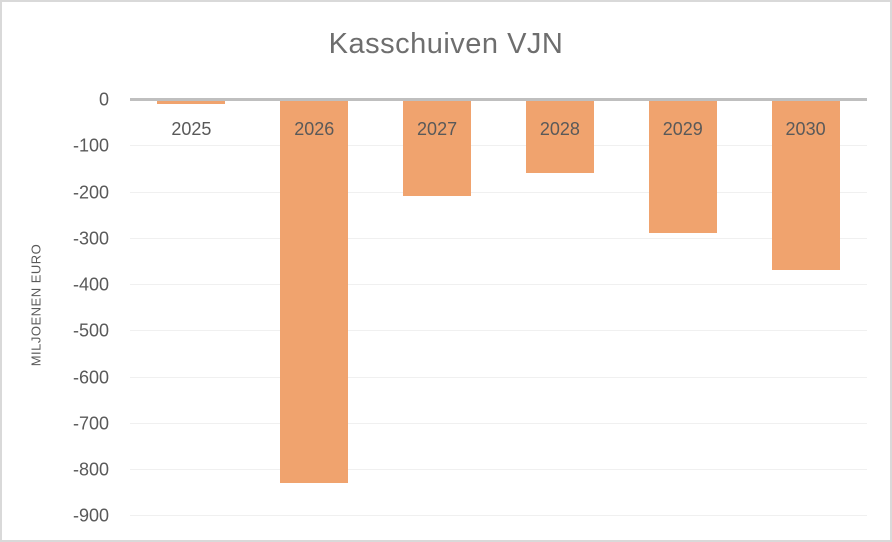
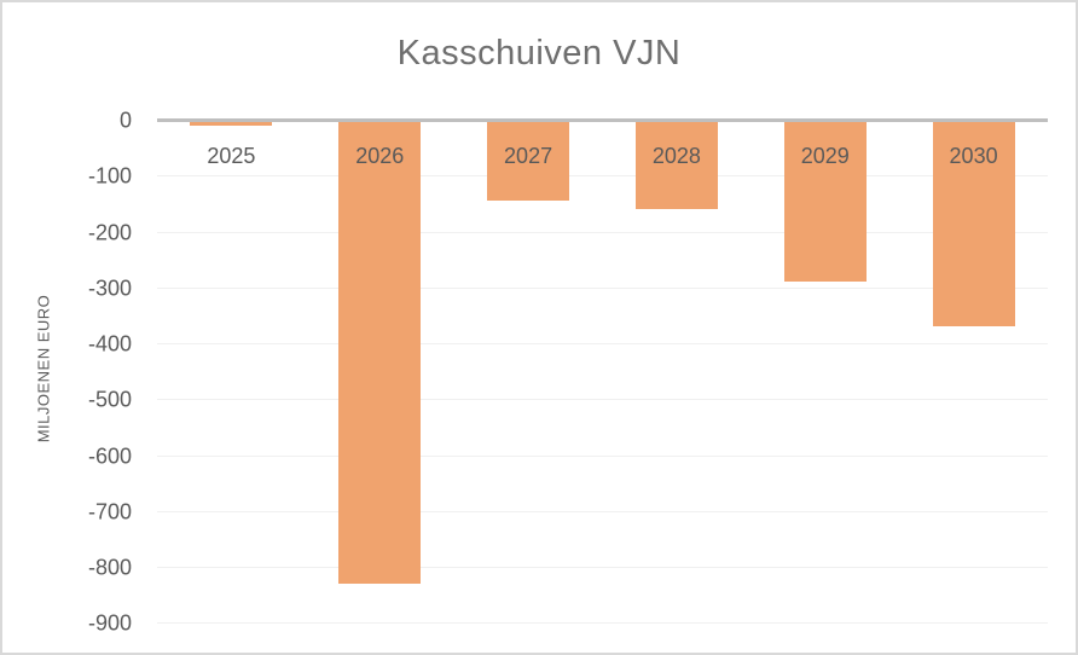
2027: -210 -> -140
